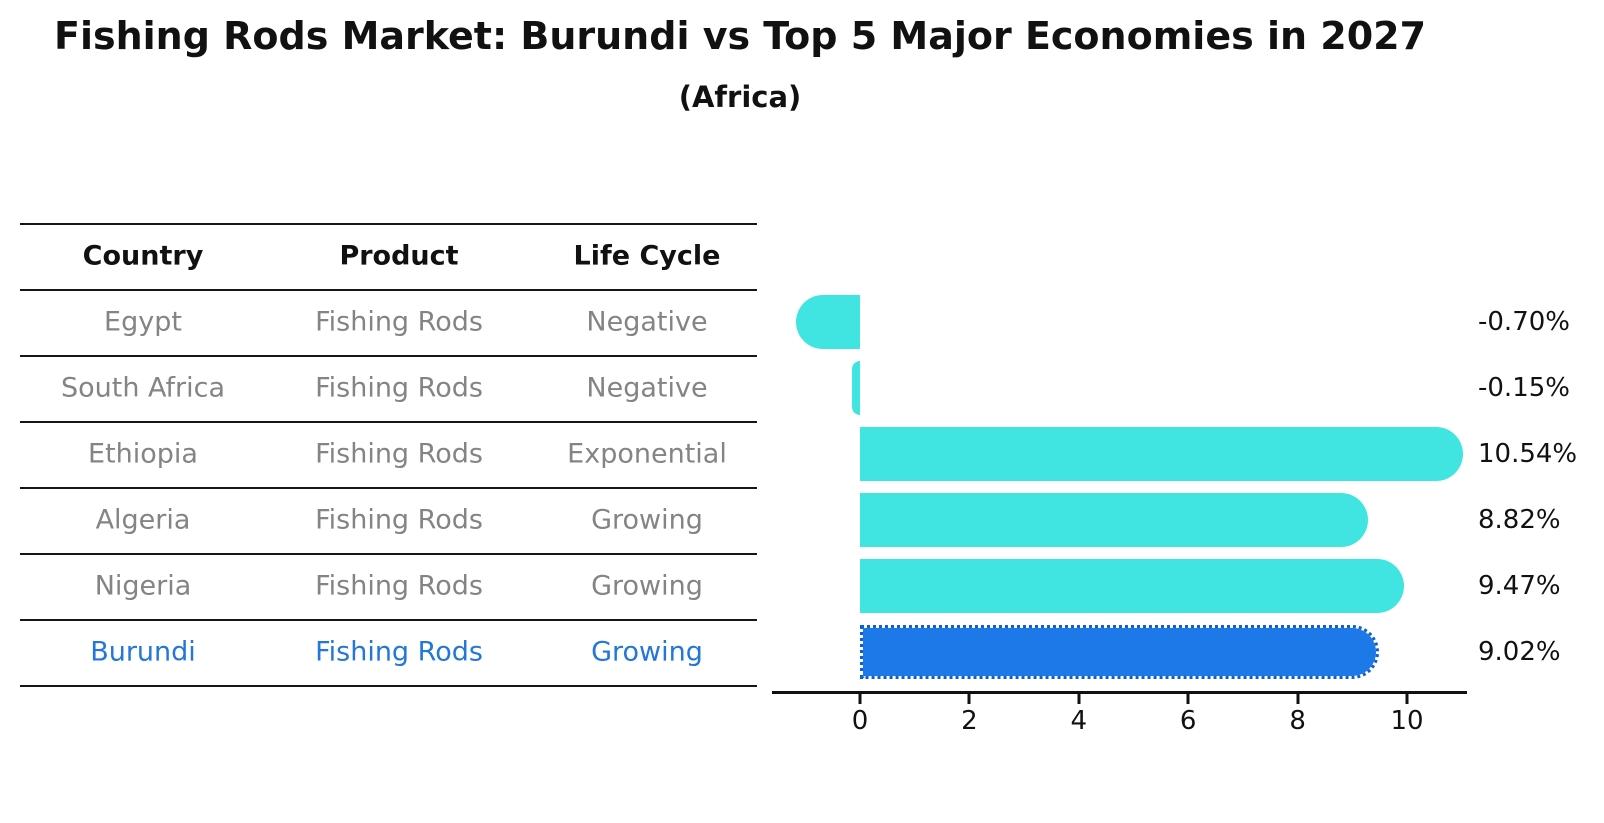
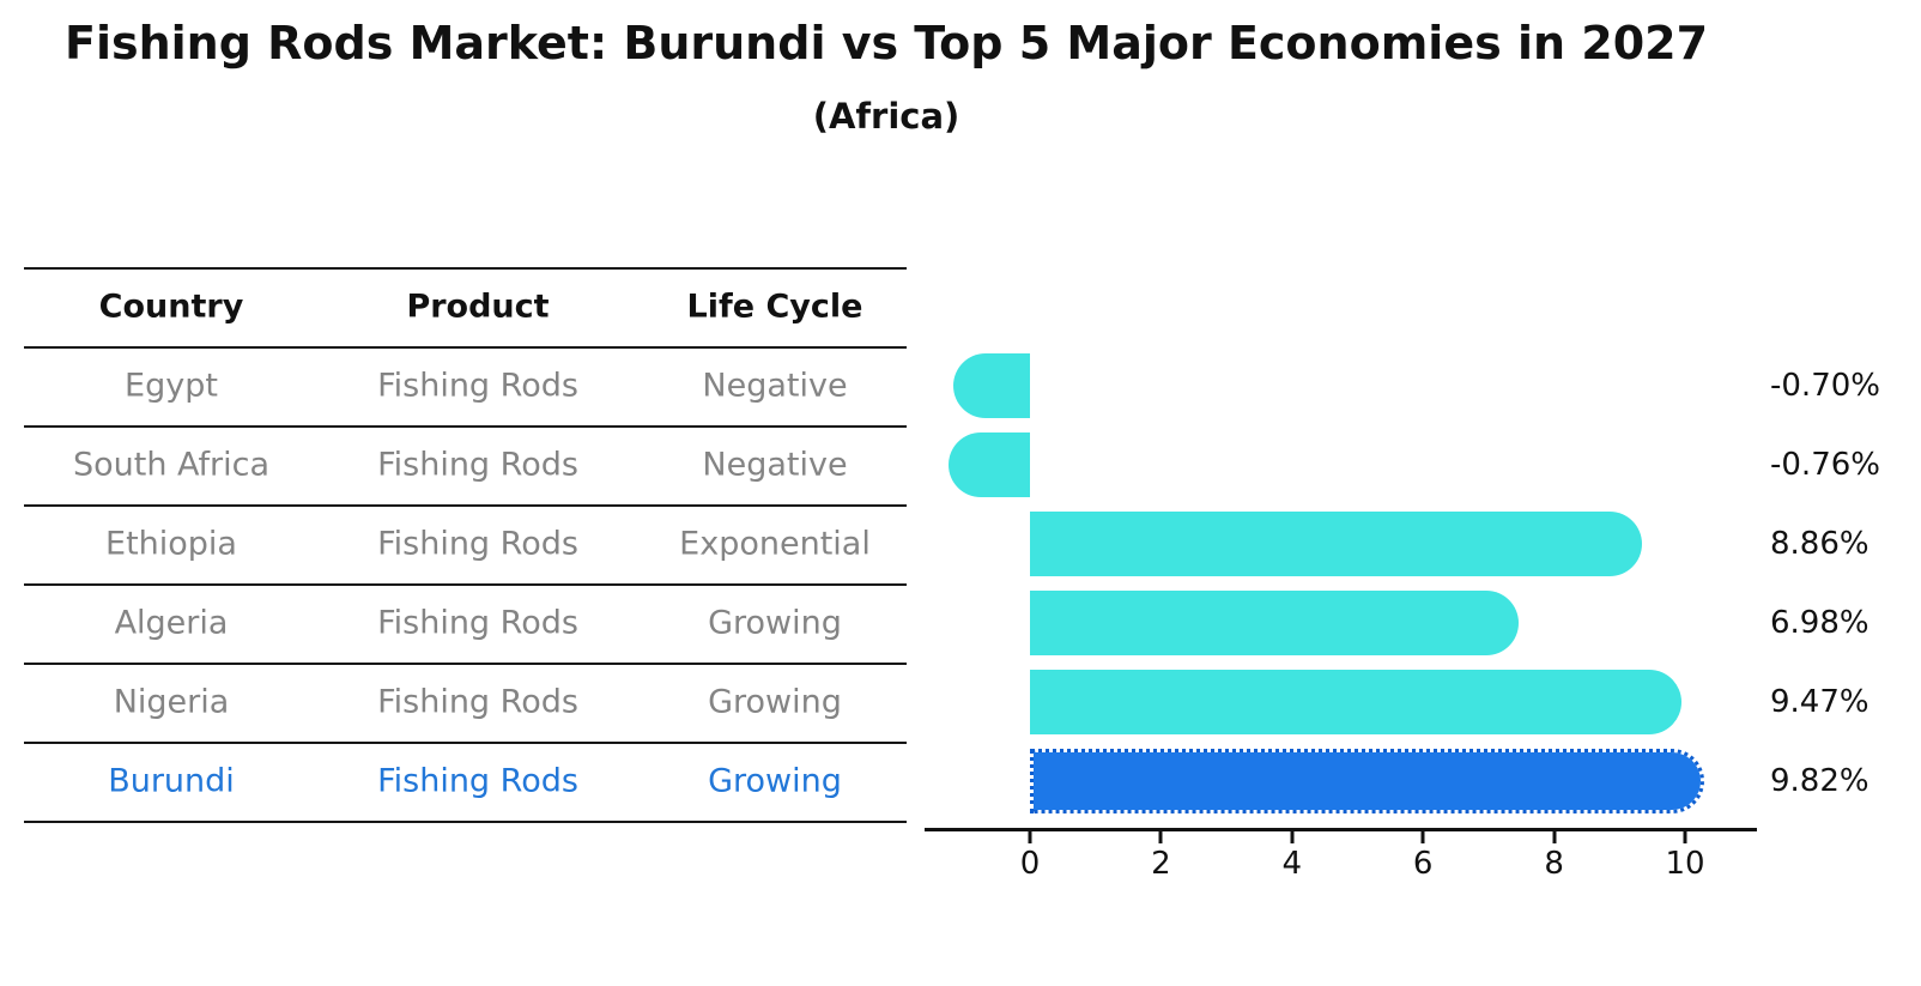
South Africa: -0.15% -> -0.76%
Ethiopia: 10.54% -> 8.86%
Algeria: 8.82% -> 6.98%
Burundi: 9.02% -> 9.82%
